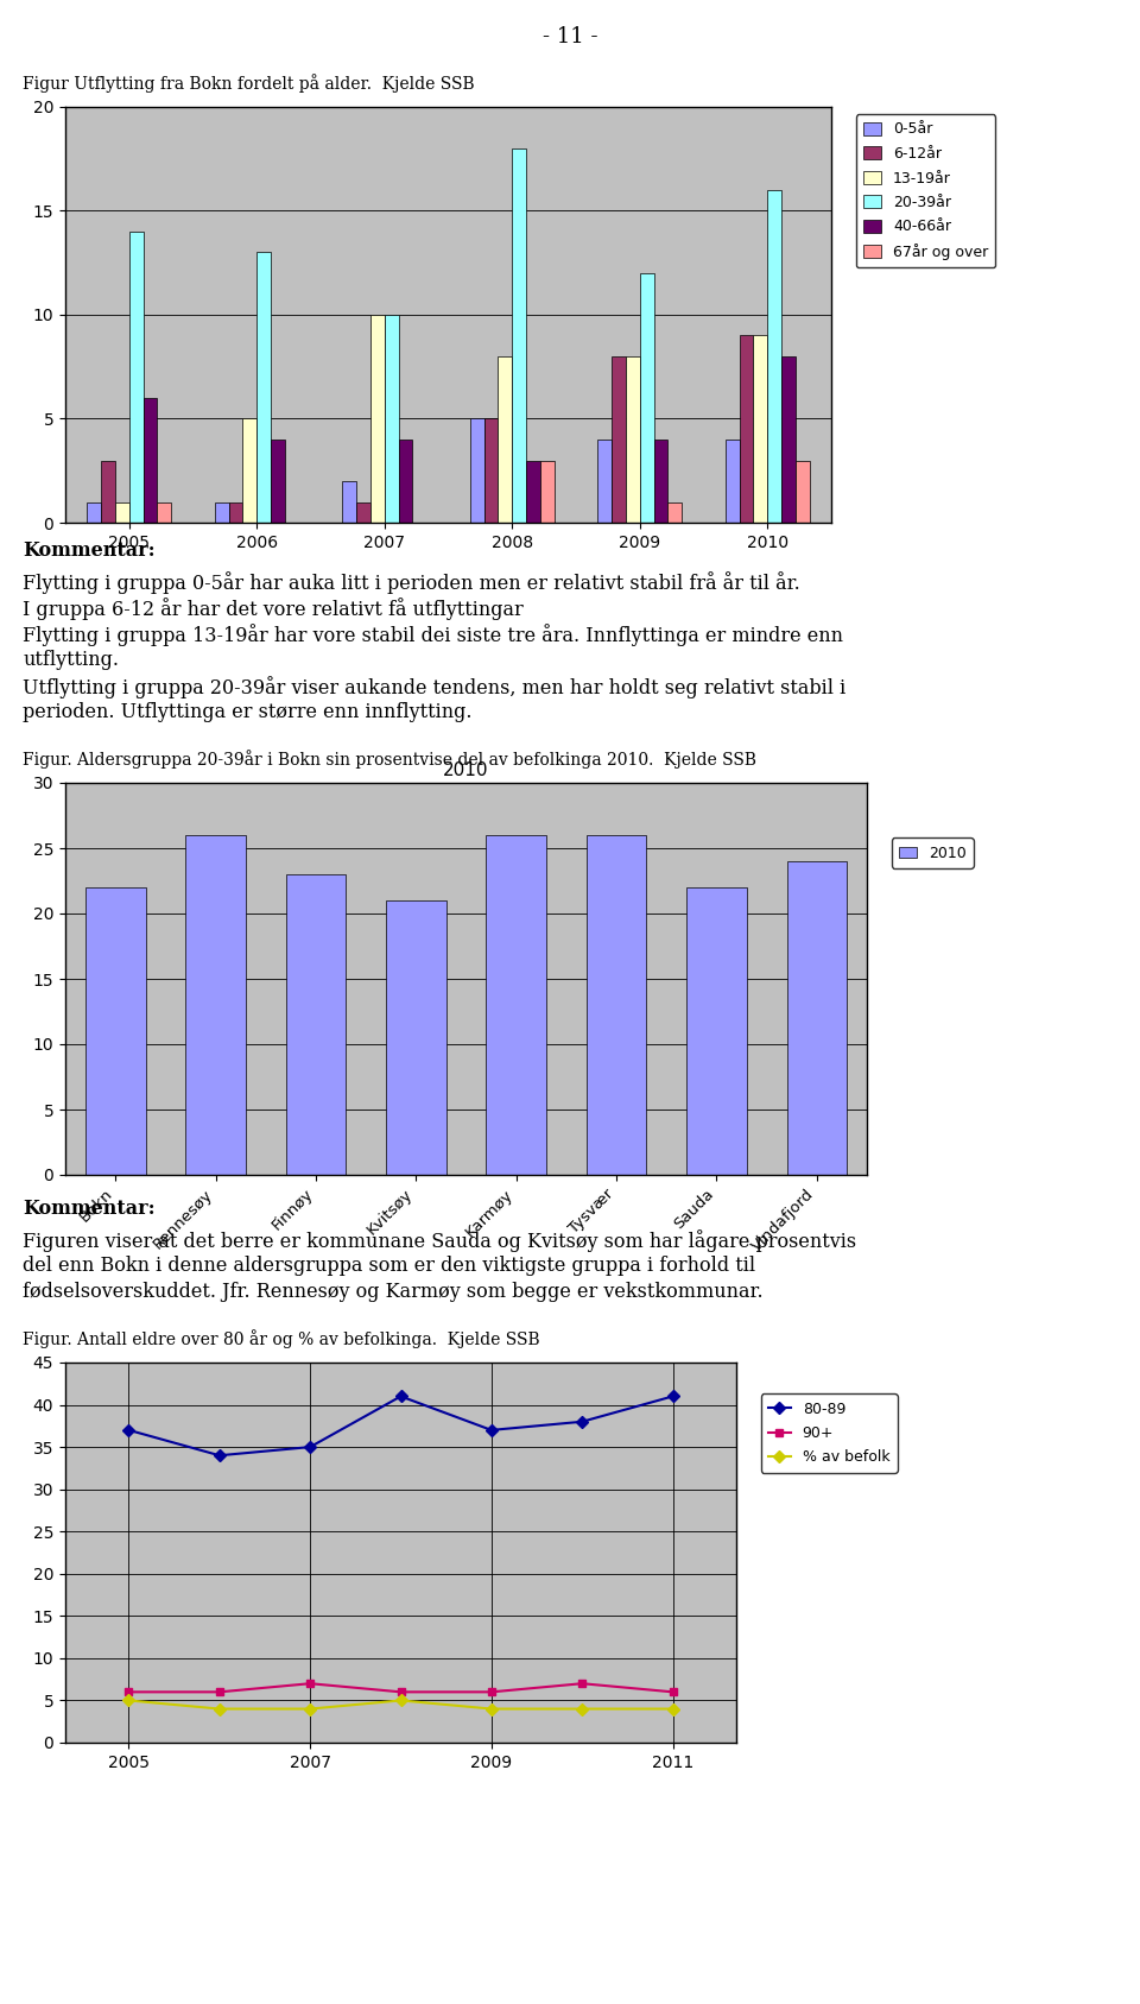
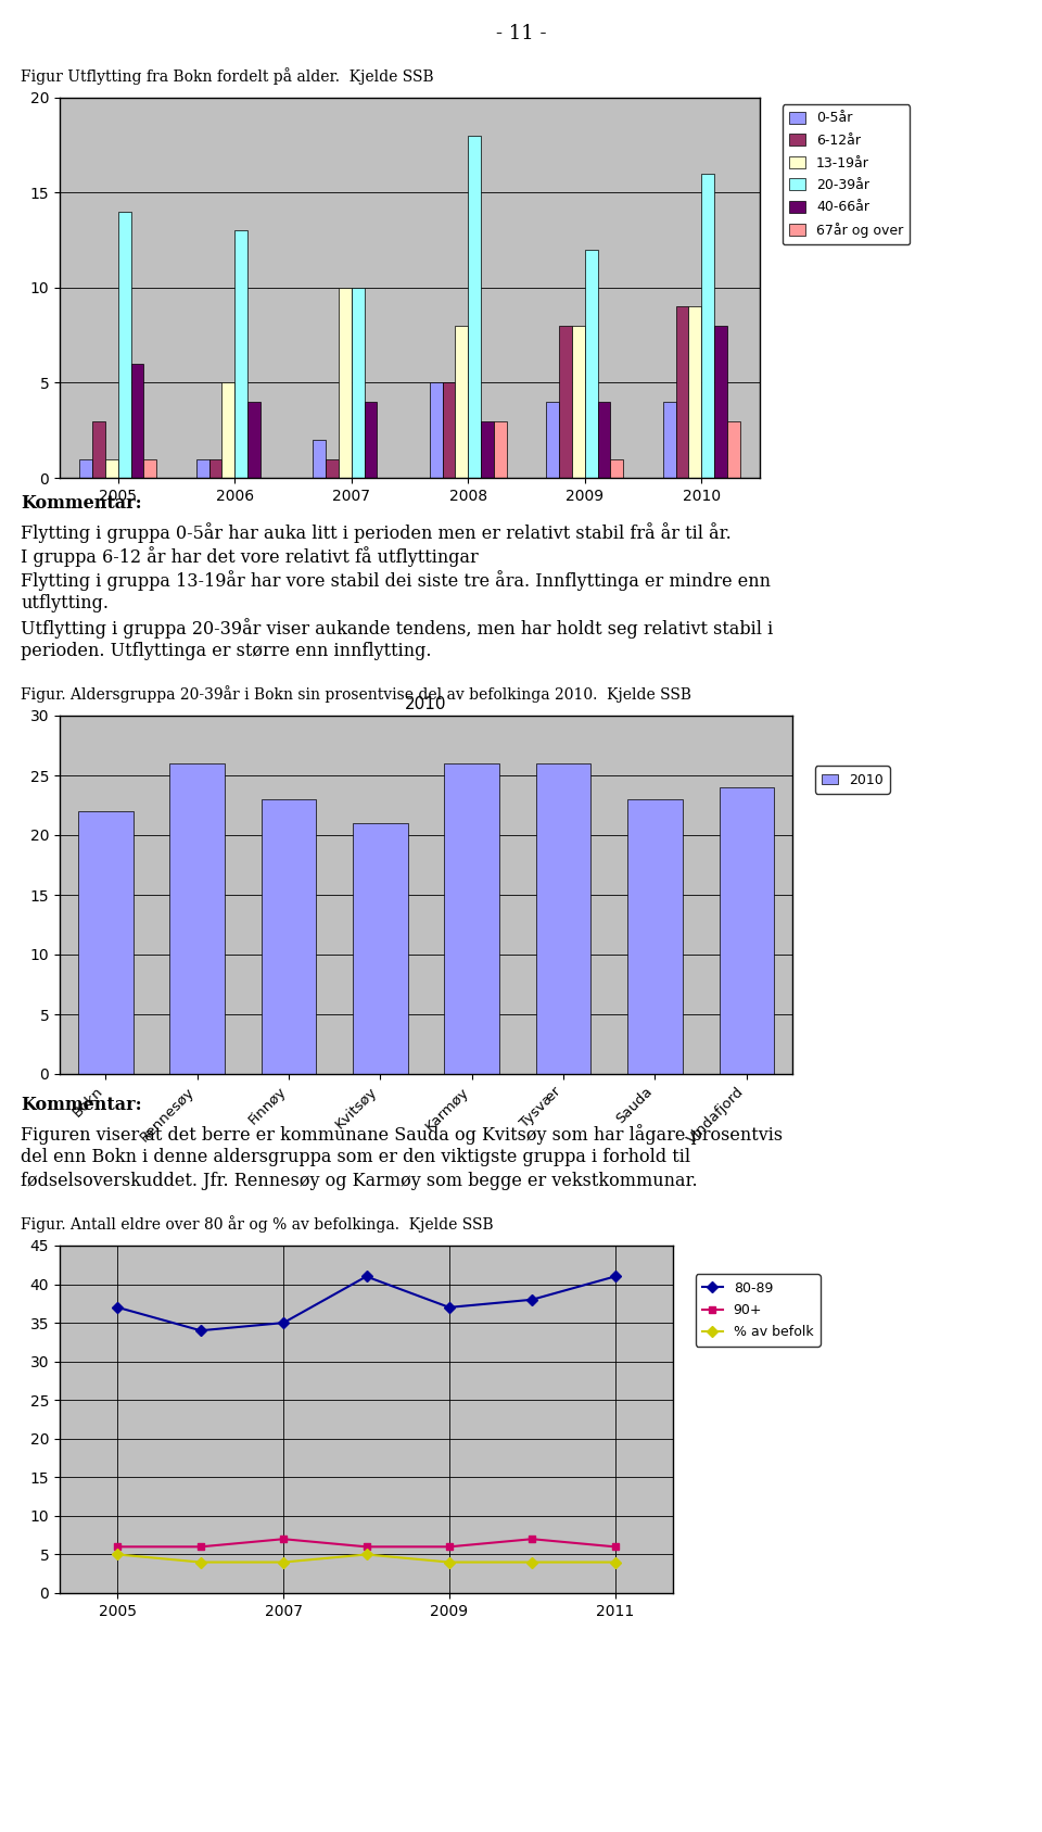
2010/Sauda: 22 -> 23
